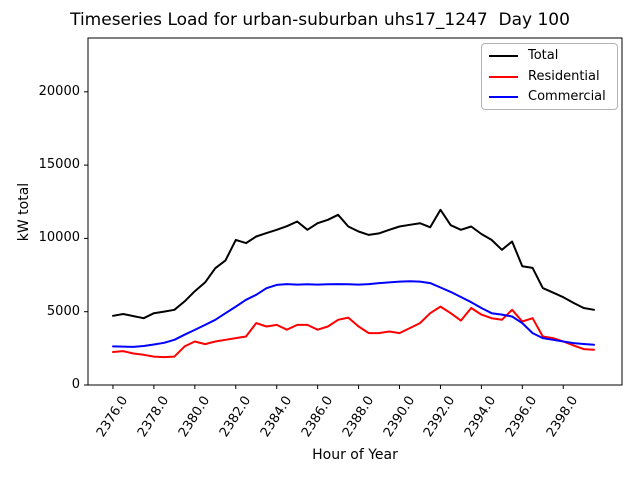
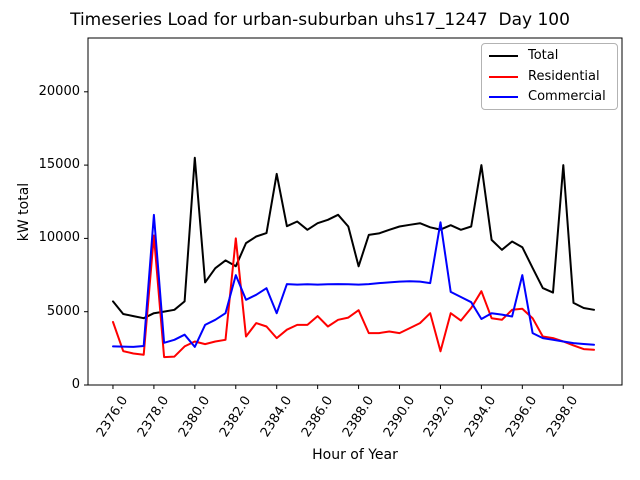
Total/2376.0: 4700 -> 5700
Residential/2376.0: 2200 -> 4300
Residential/2378.0: 1900 -> 10200
Commercial/2378.0: 2800 -> 11600
Total/2380.0: 6400 -> 15500
Commercial/2380.0: 3800 -> 2600
Total/2382.0: 9900 -> 8100
Residential/2382.0: 3200 -> 10000
Commercial/2382.0: 5400 -> 7500
Total/2384.0: 10600 -> 14400
Residential/2384.0: 4100 -> 3200
Commercial/2384.0: 6800 -> 4900
Residential/2386.0: 3800 -> 4700
Total/2388.0: 10500 -> 8100
Residential/2388.0: 4000 -> 5100
Total/2392.0: 12000 -> 10600
Residential/2392.0: 5400 -> 2300
Commercial/2392.0: 6600 -> 11100
Total/2394.0: 10300 -> 15000
Residential/2394.0: 4800 -> 6400
Commercial/2394.0: 5200 -> 4500
Total/2396.0: 8100 -> 9400
Residential/2396.0: 4300 -> 5200
Commercial/2396.0: 4200 -> 7500
Total/2398.0: 6000 -> 15000
